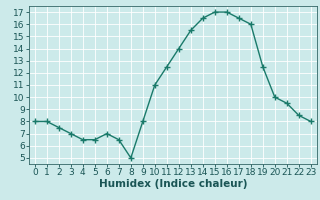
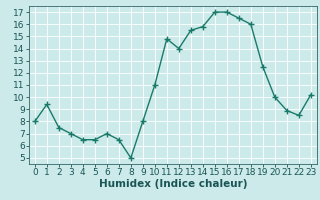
1: 8.0 -> 9.4
11: 12.5 -> 14.8
14: 16.5 -> 15.8
21: 9.5 -> 8.9
23: 8.0 -> 10.2
